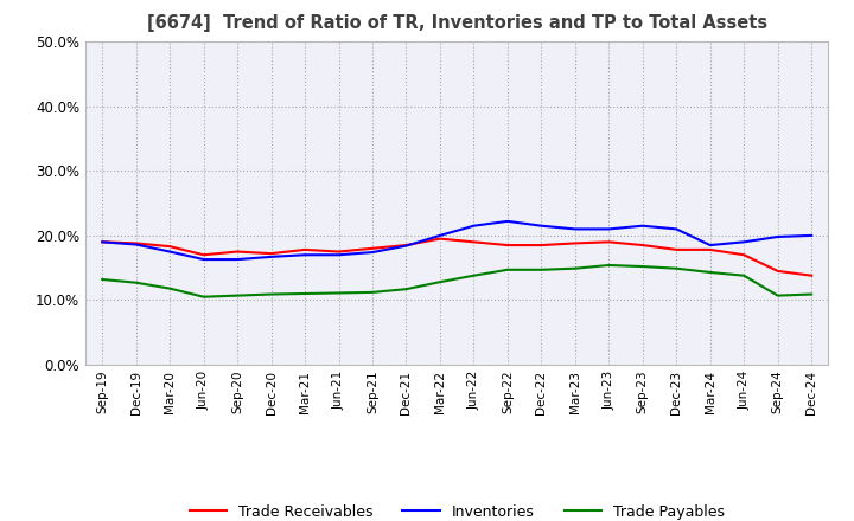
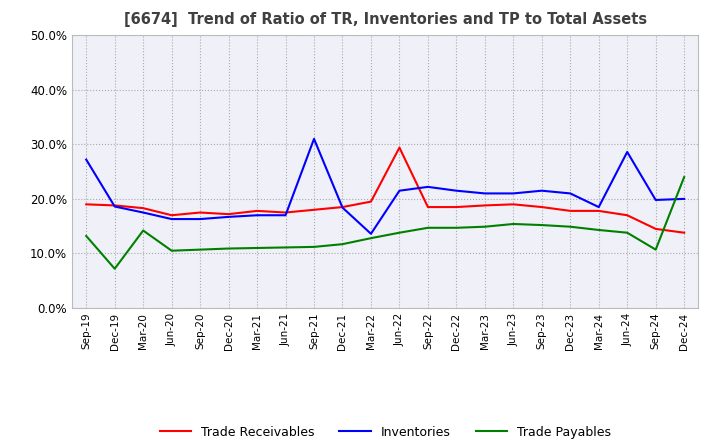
Inventories/Sep-19: 19.0% -> 27.2%
Trade Payables/Dec-19: 12.7% -> 7.2%
Trade Payables/Mar-20: 11.8% -> 14.2%
Inventories/Sep-21: 17.4% -> 31.0%
Inventories/Mar-22: 20.0% -> 13.6%
Trade Receivables/Jun-22: 19.0% -> 29.4%
Inventories/Jun-24: 19.0% -> 28.6%
Trade Payables/Dec-24: 10.9% -> 24.0%
